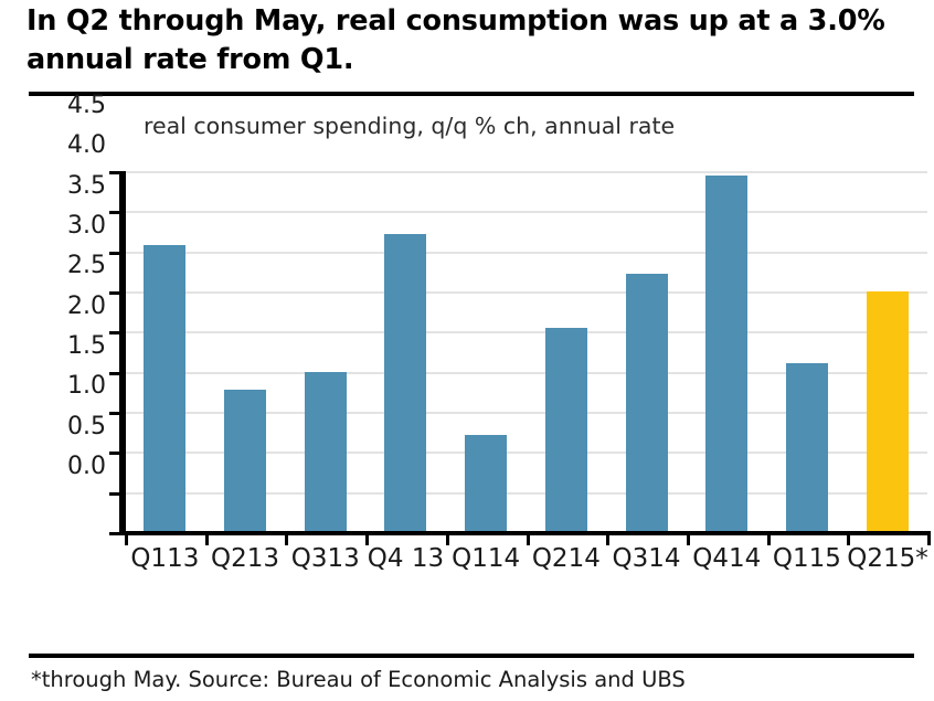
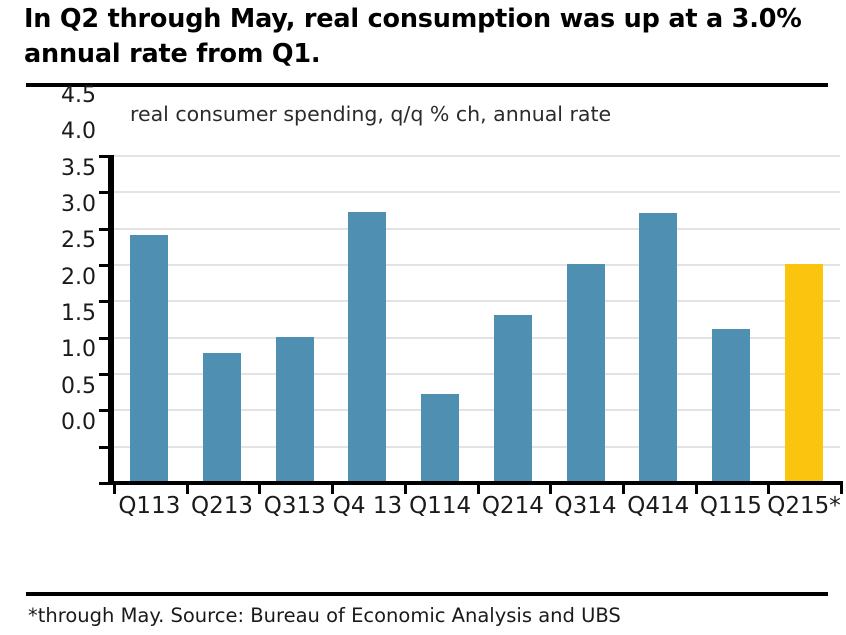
Q113: 3.6 -> 3.4
Q214: 2.5 -> 2.3
Q314: 3.2 -> 3.0
Q414: 4.4 -> 3.7
